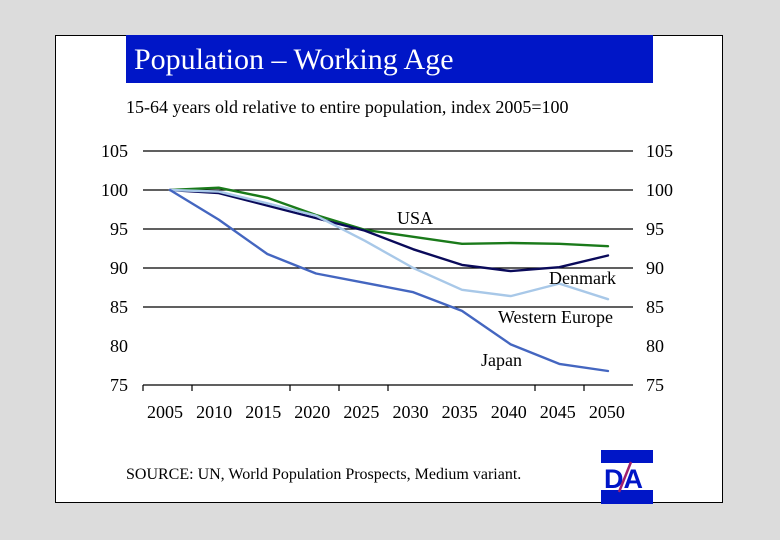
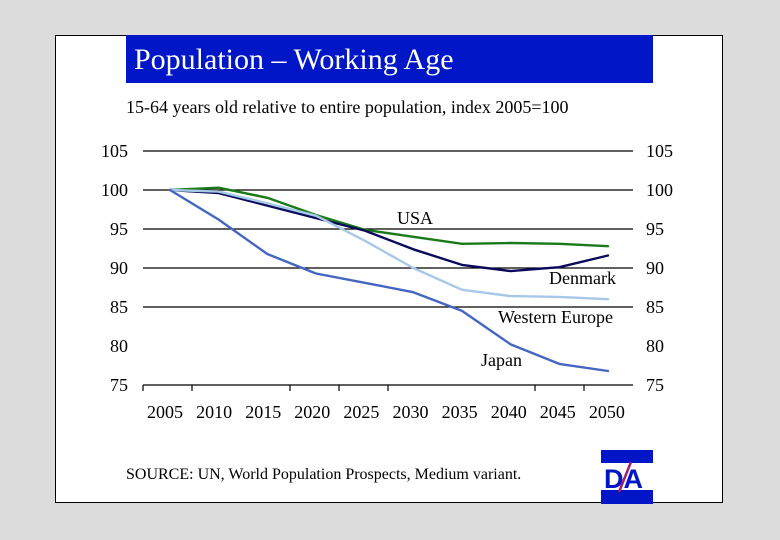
Western Europe/2045: 88 -> 86
